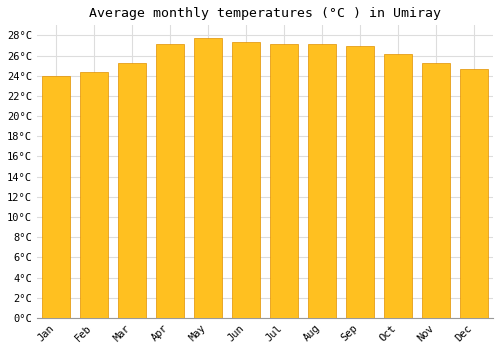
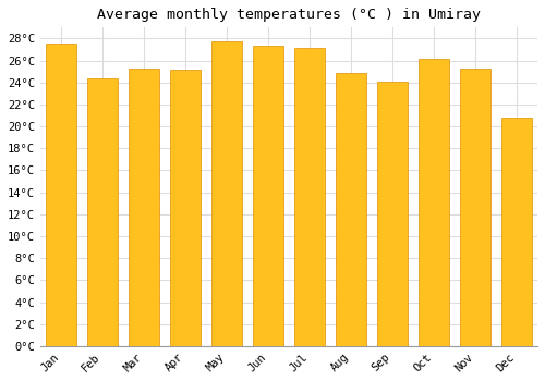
Jan: 24.0°C -> 27.5°C
Apr: 27.1°C -> 25.2°C
Aug: 27.1°C -> 24.9°C
Sep: 26.9°C -> 24.1°C
Dec: 24.7°C -> 20.8°C
